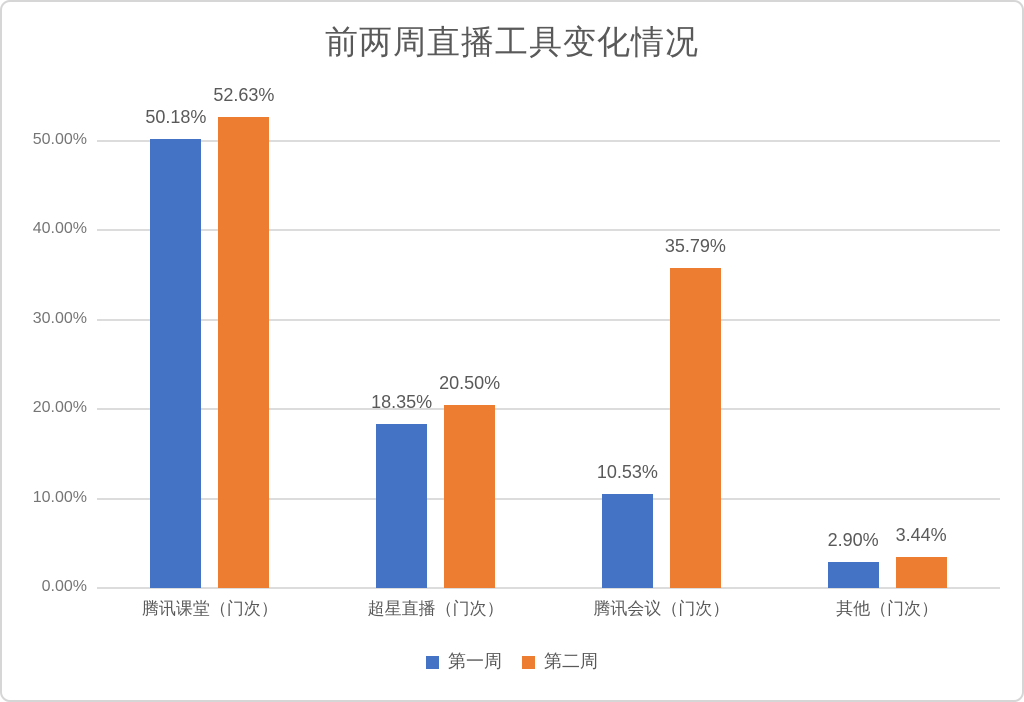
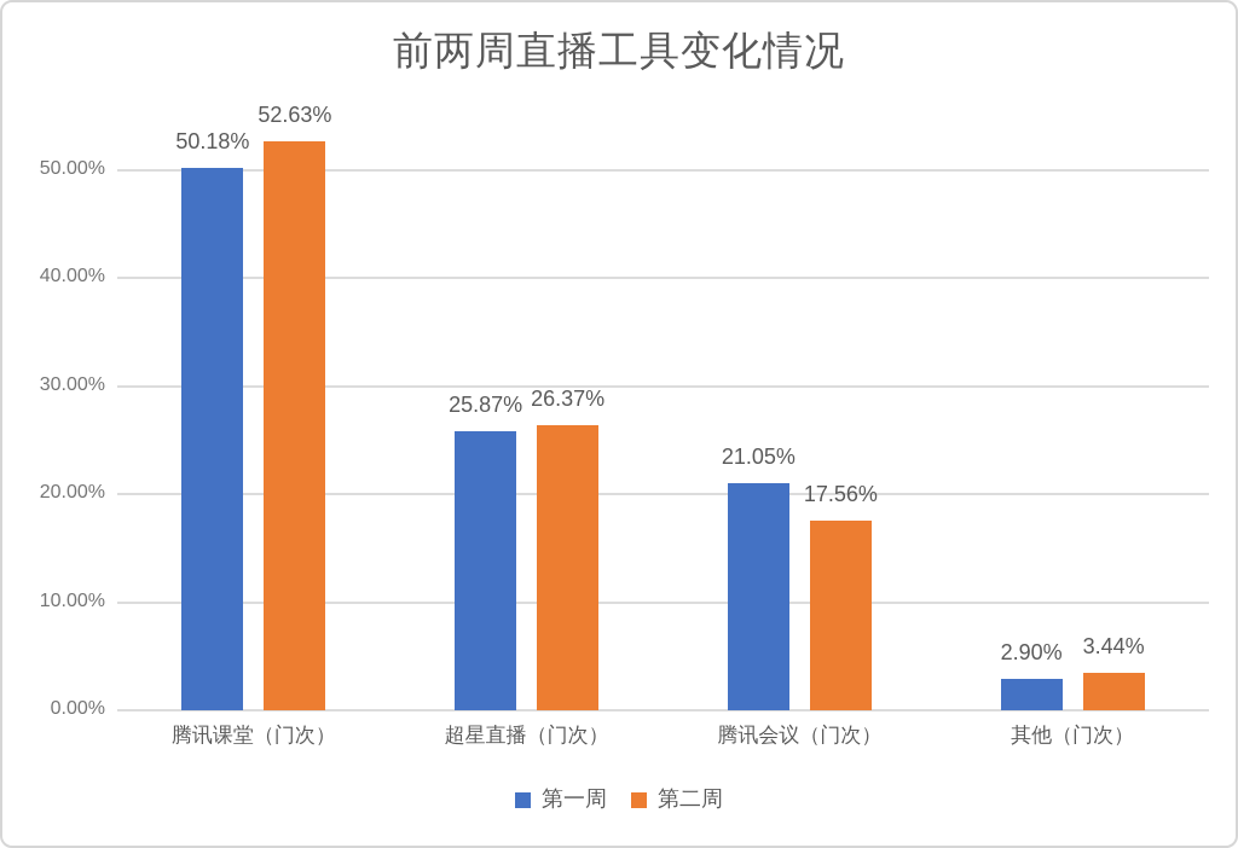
第一周/超星直播（门次）: 18.35% -> 25.87%
第二周/超星直播（门次）: 20.50% -> 26.37%
第一周/腾讯会议（门次）: 10.53% -> 21.05%
第二周/腾讯会议（门次）: 35.79% -> 17.56%
